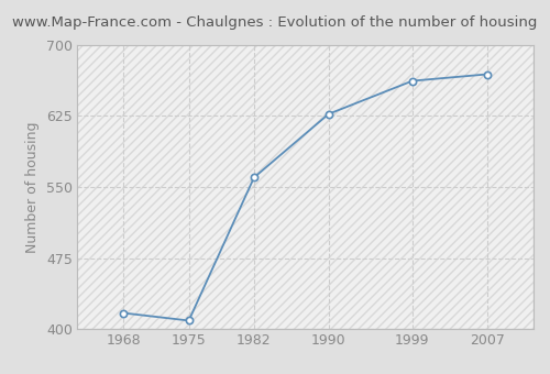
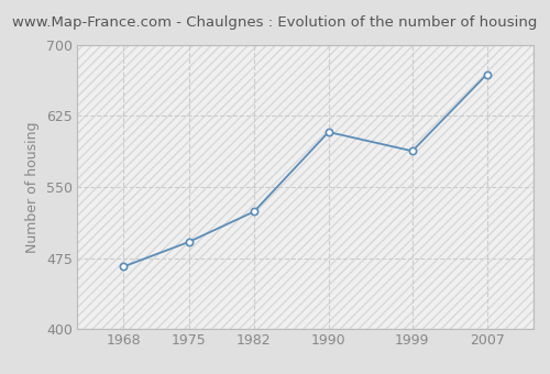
1968: 417 -> 466
1975: 409 -> 492
1982: 560 -> 524
1990: 627 -> 608
1999: 662 -> 588
